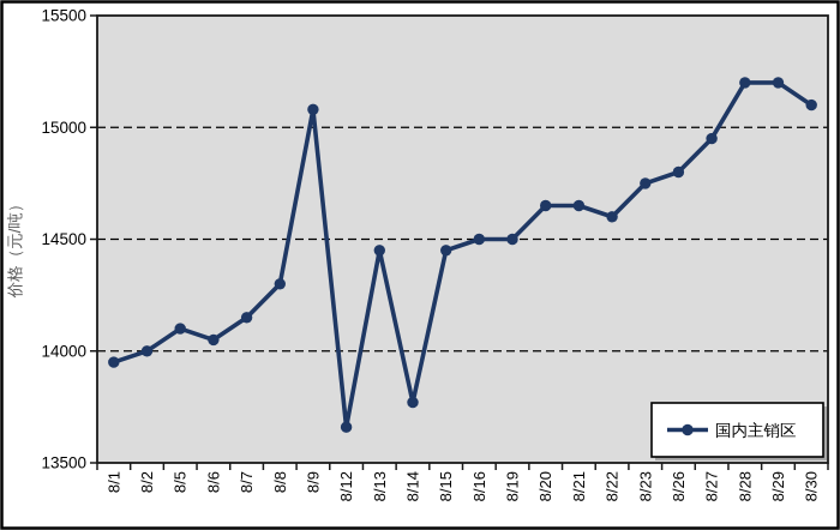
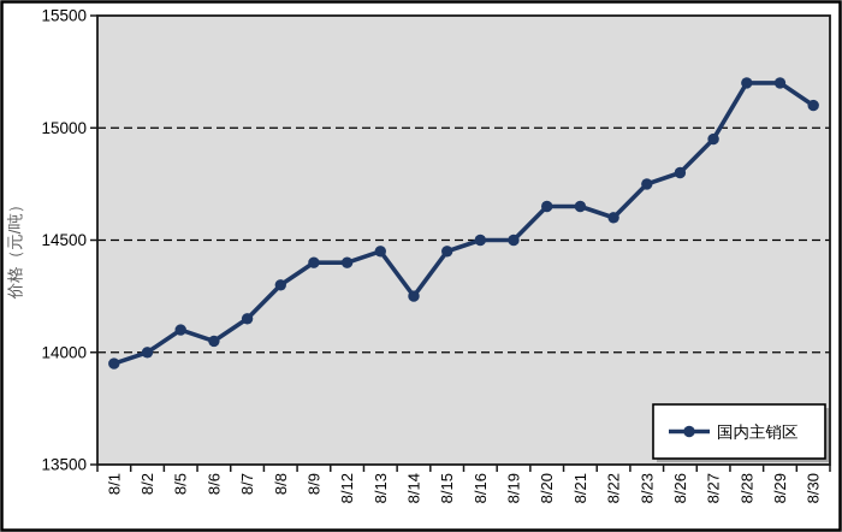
8/9: 15080 -> 14400
8/12: 13660 -> 14400
8/14: 13770 -> 14250
